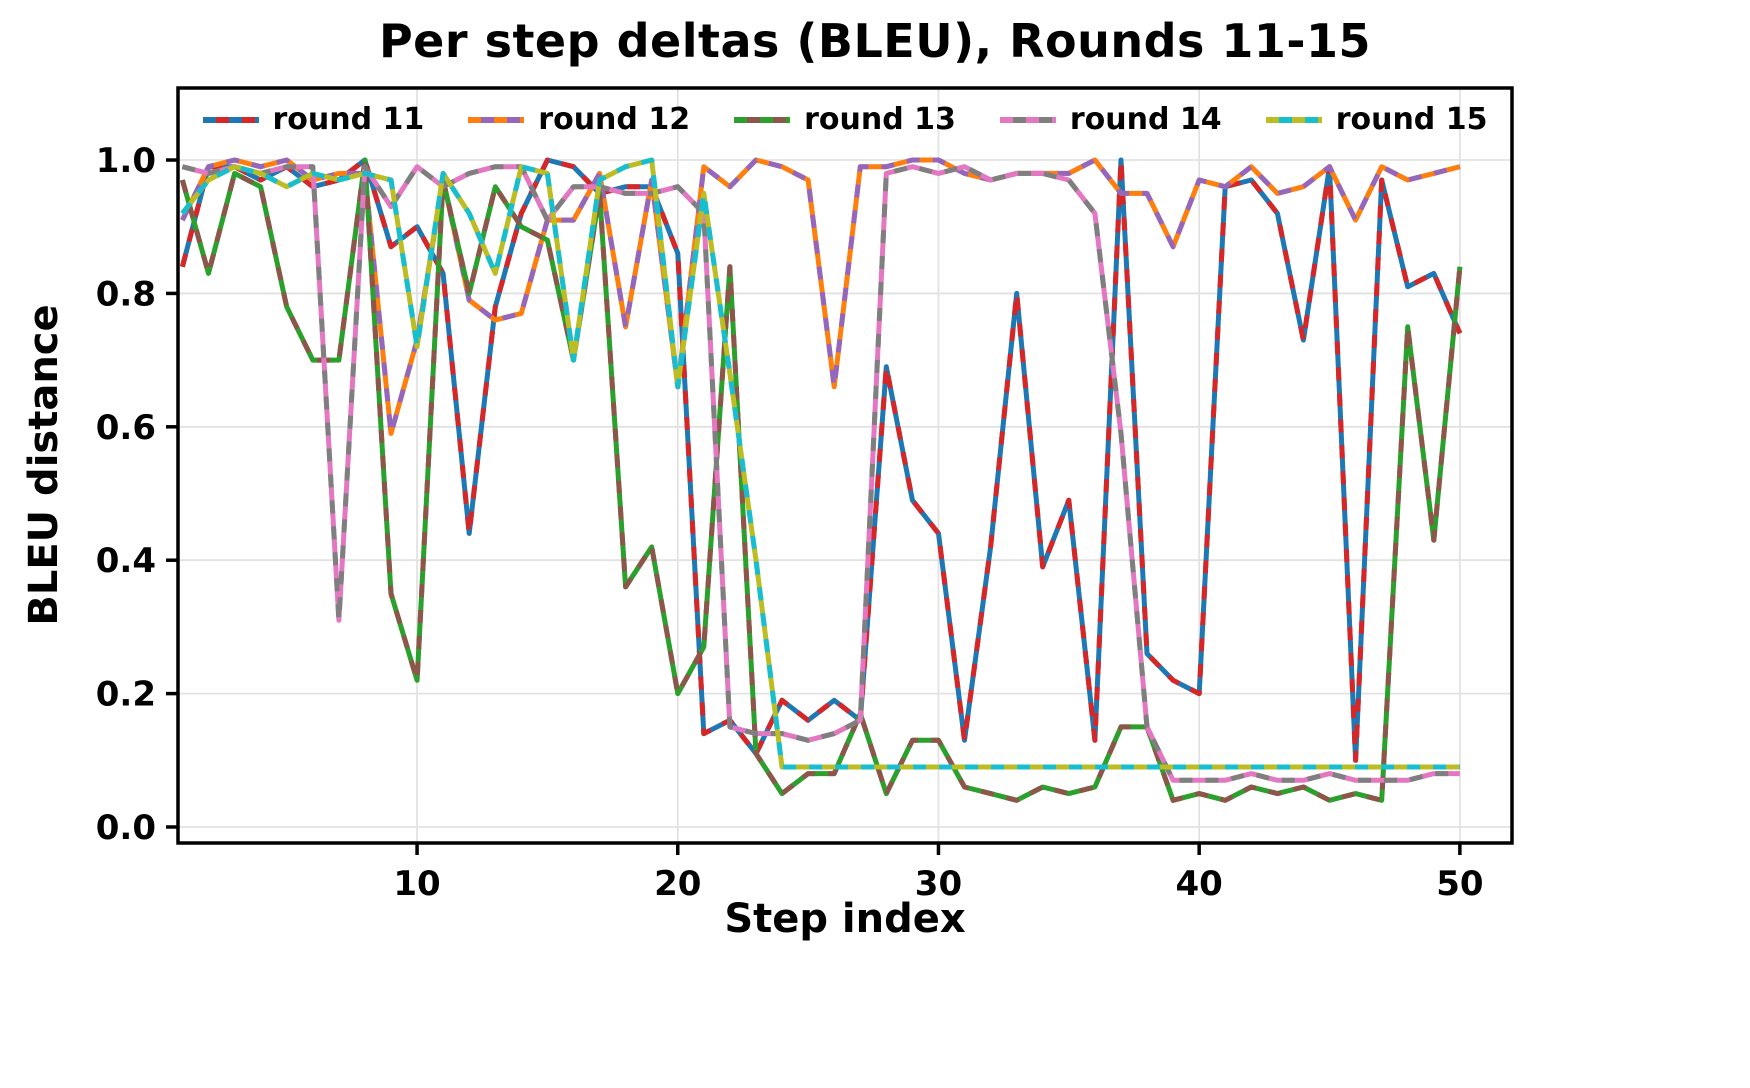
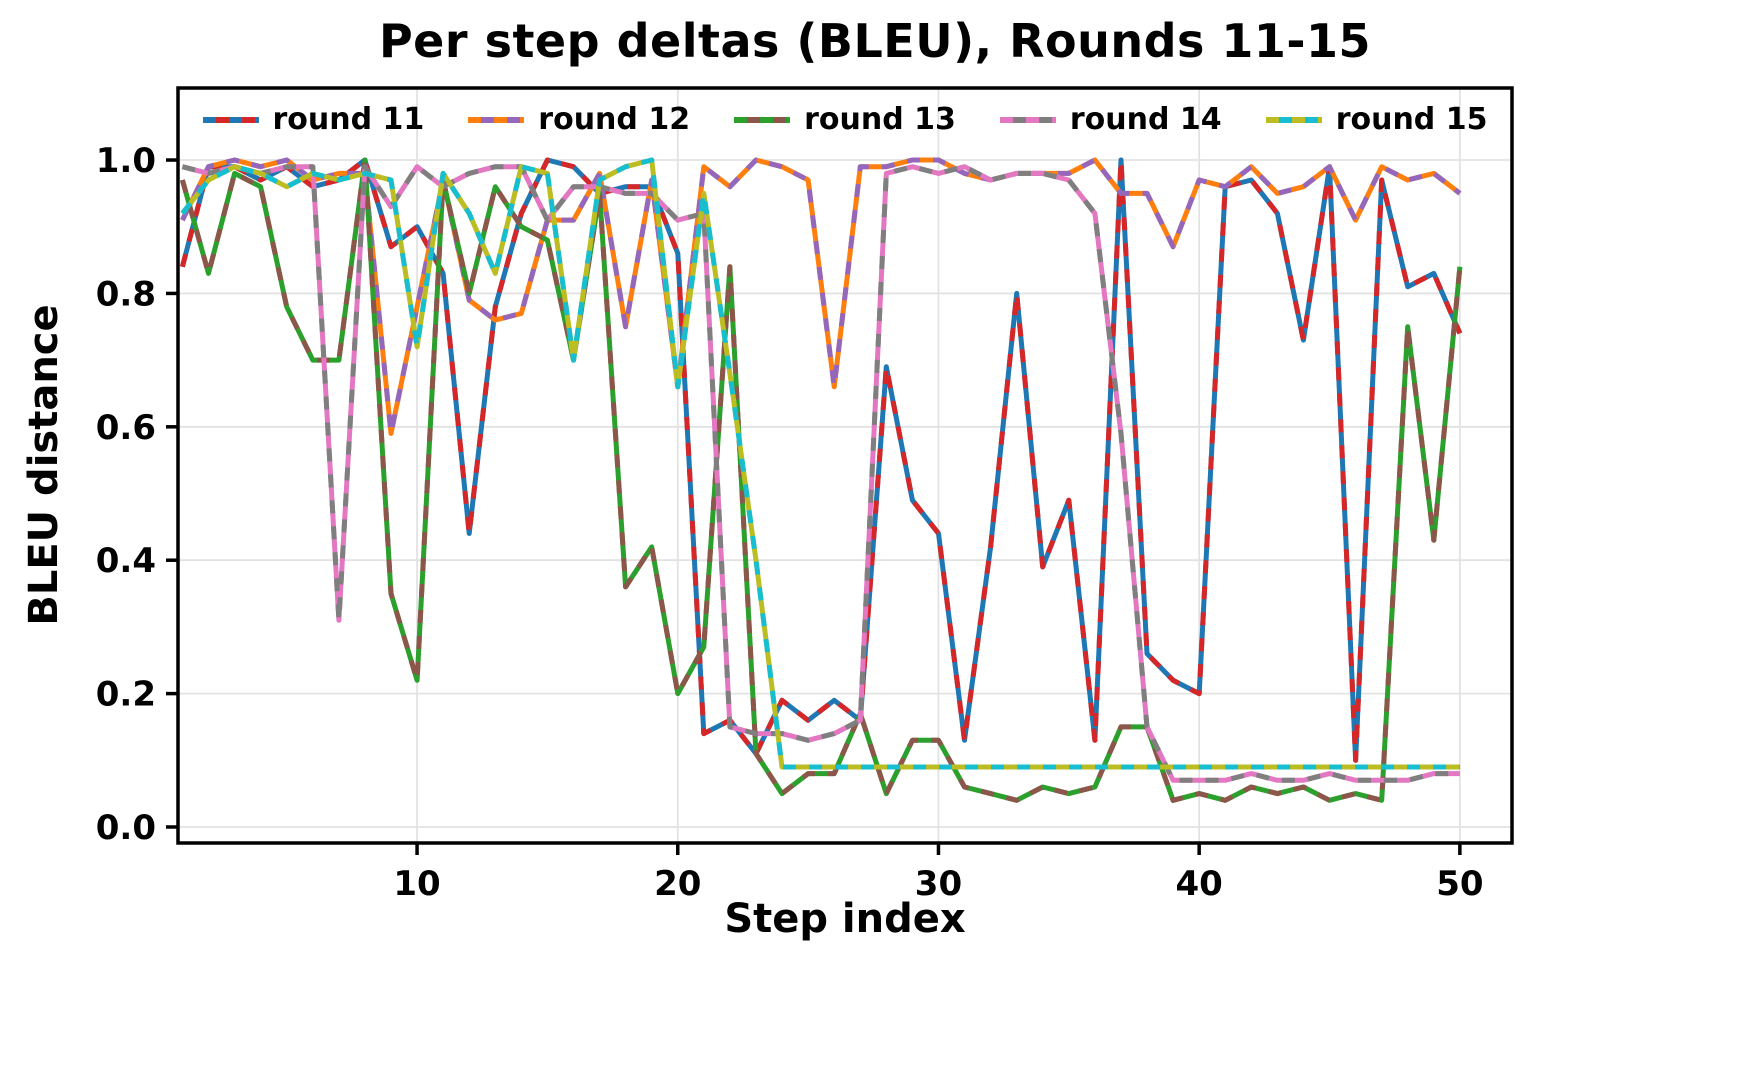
round 12/10: 0.73 -> 0.78
round 14/20: 0.96 -> 0.91
round 12/50: 0.99 -> 0.95
